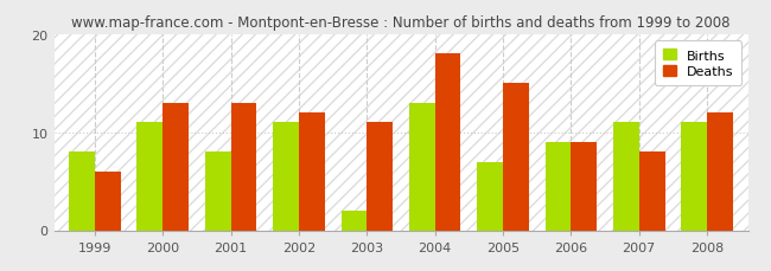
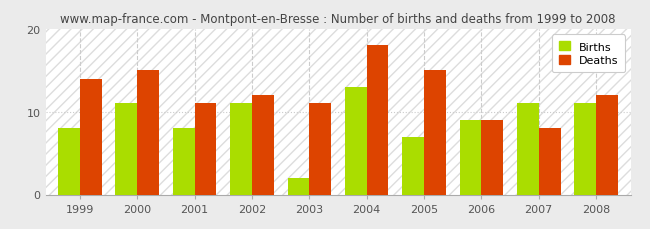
Deaths/1999: 6 -> 14
Deaths/2000: 13 -> 15
Deaths/2001: 13 -> 11
